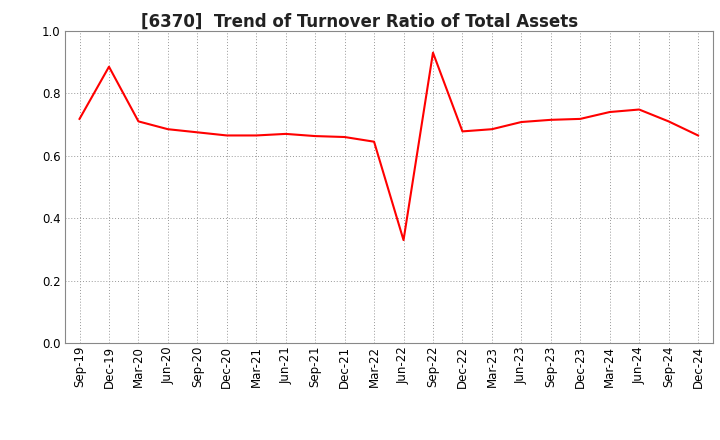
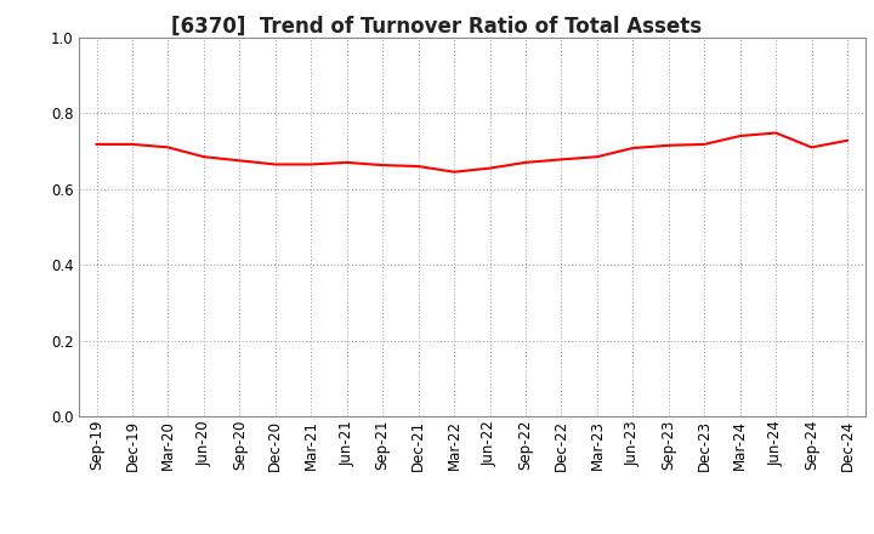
Dec-19: 0.885 -> 0.718
Jun-22: 0.330 -> 0.655
Sep-22: 0.930 -> 0.670
Dec-24: 0.665 -> 0.728
